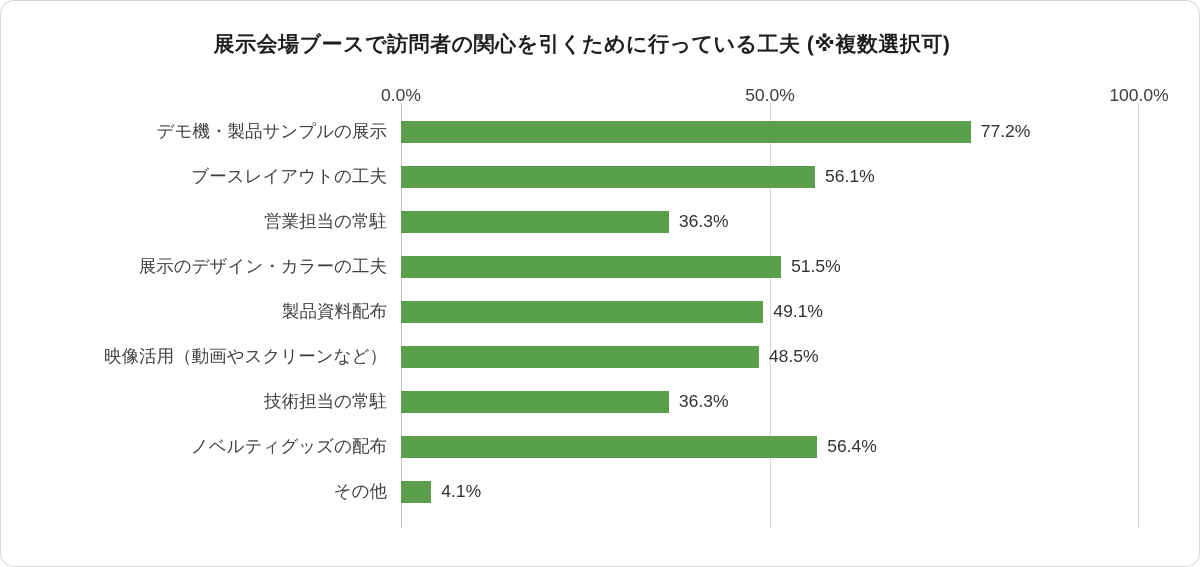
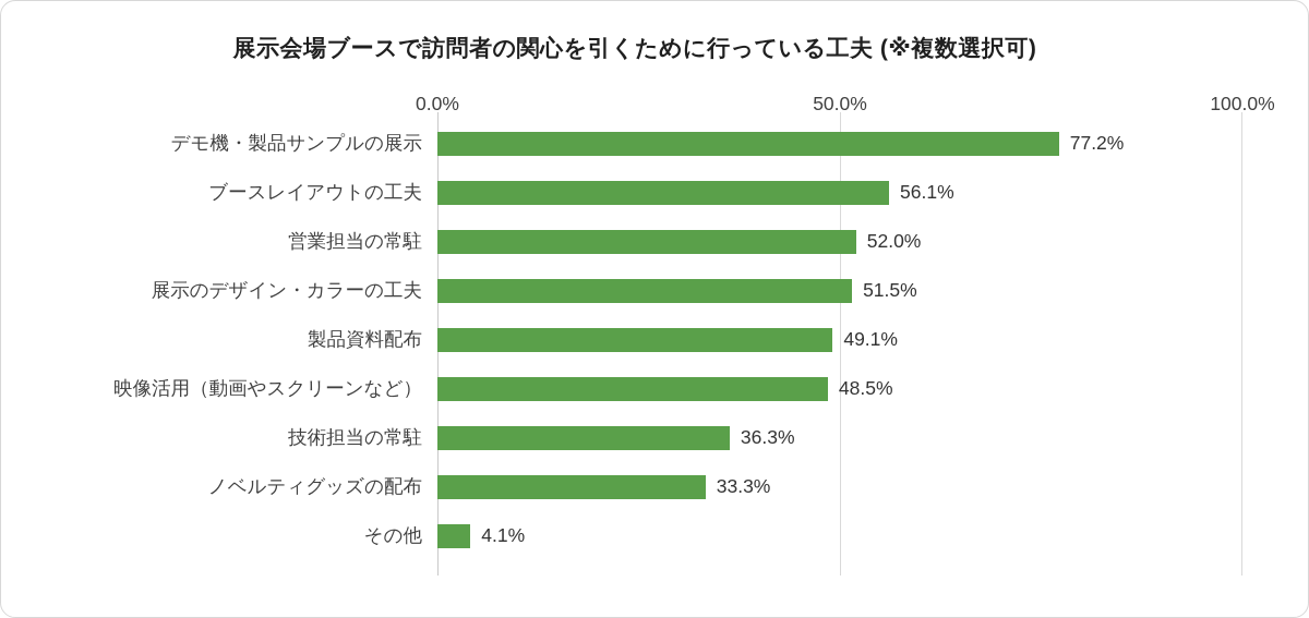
営業担当の常駐: 36.3% -> 52.0%
ノベルティグッズの配布: 56.4% -> 33.3%
